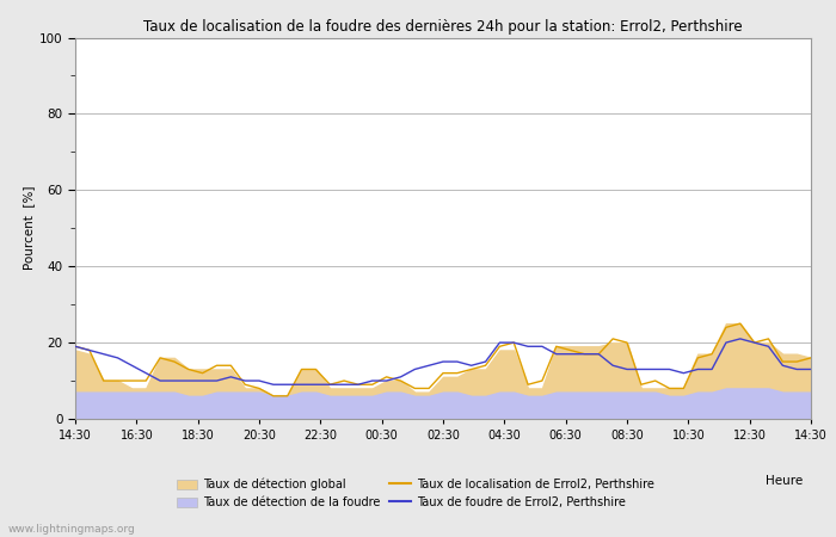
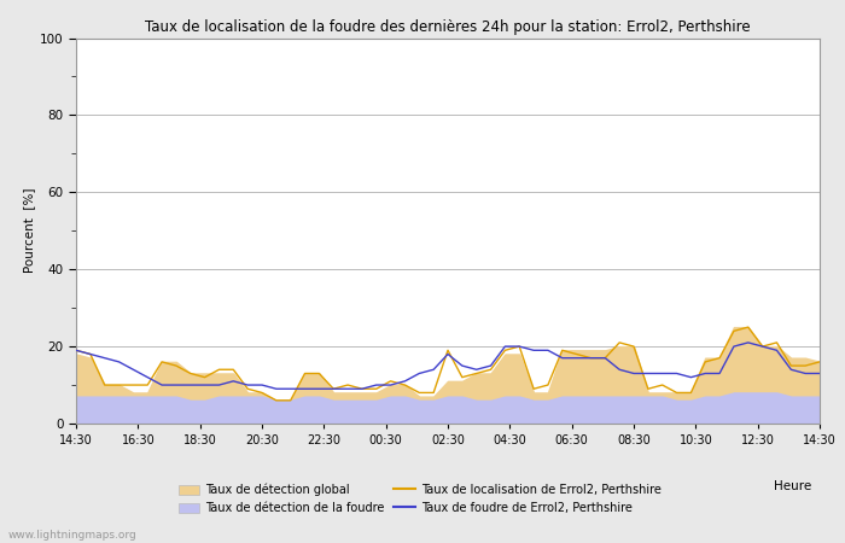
Taux de localisation de Errol2, Perthshire/02:30: 12 -> 19
Taux de foudre de Errol2, Perthshire/02:30: 15 -> 18
